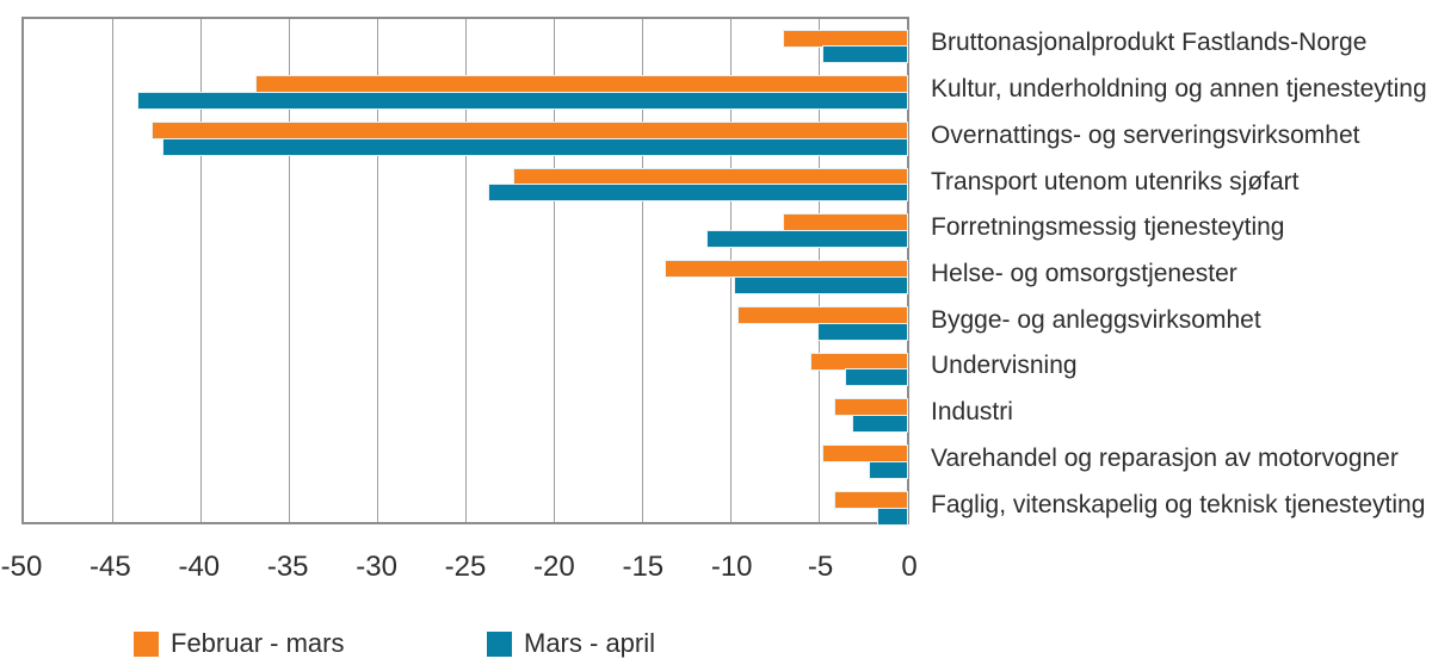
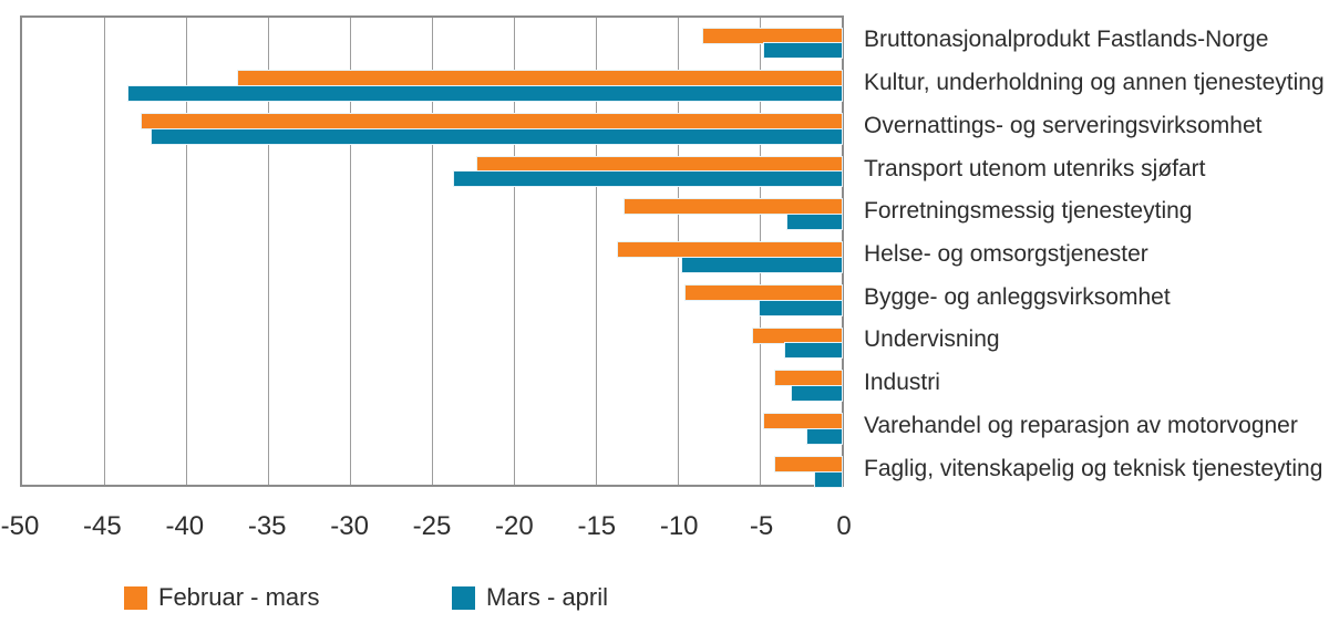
Februar - mars/Bruttonasjonalprodukt Fastlands-Norge: -6.9 -> -8.4
Februar - mars/Forretningsmessig tjenesteyting: -6.9 -> -13.2
Mars - april/Forretningsmessig tjenesteyting: -11.2 -> -3.3
